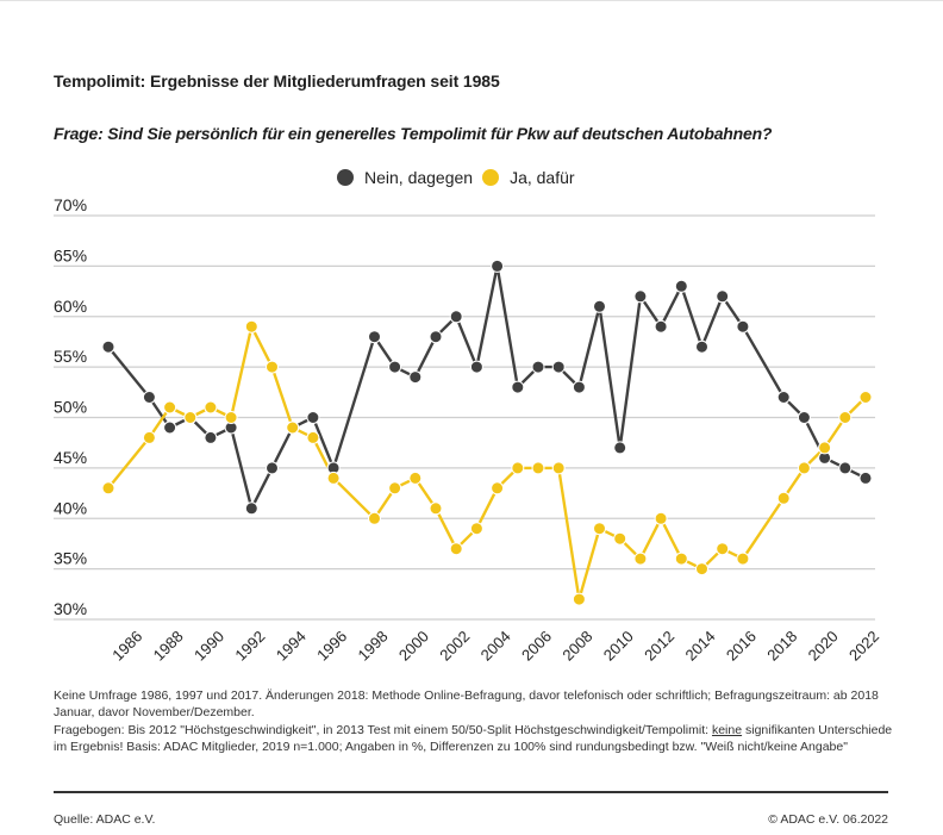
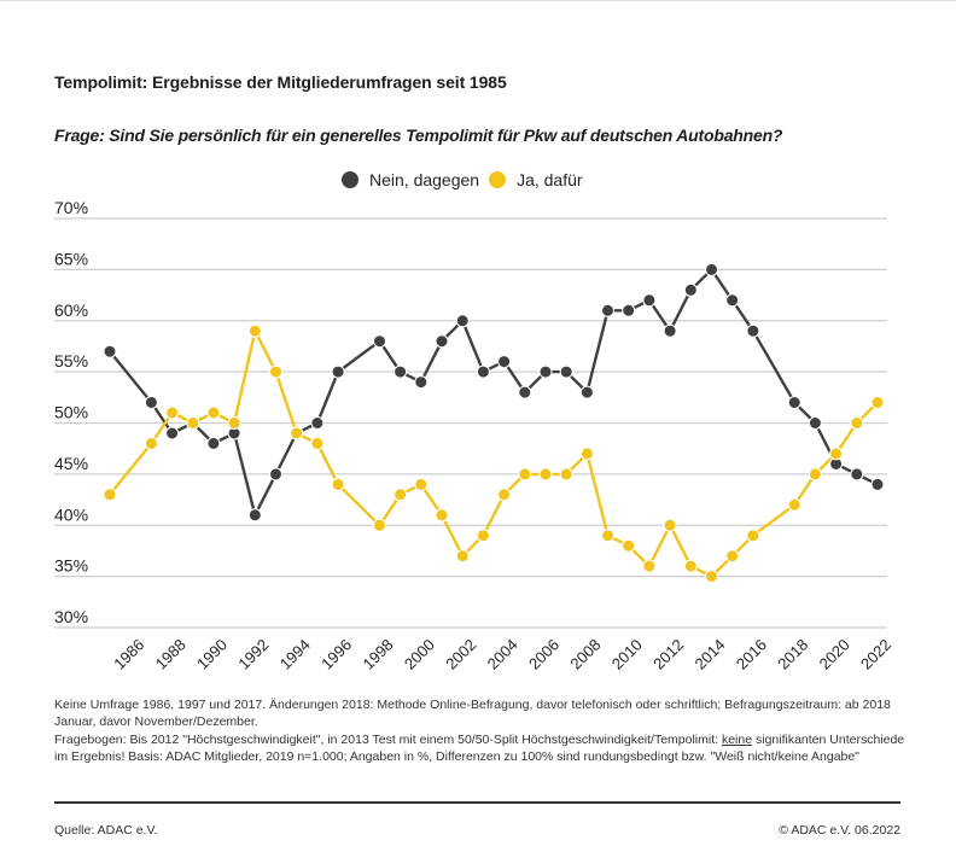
Nein, dagegen/1996: 45% -> 55%
Nein, dagegen/2004: 65% -> 56%
Ja, dafür/2008: 32% -> 47%
Nein, dagegen/2010: 47% -> 61%
Nein, dagegen/2014: 57% -> 65%
Ja, dafür/2016: 36% -> 39%
